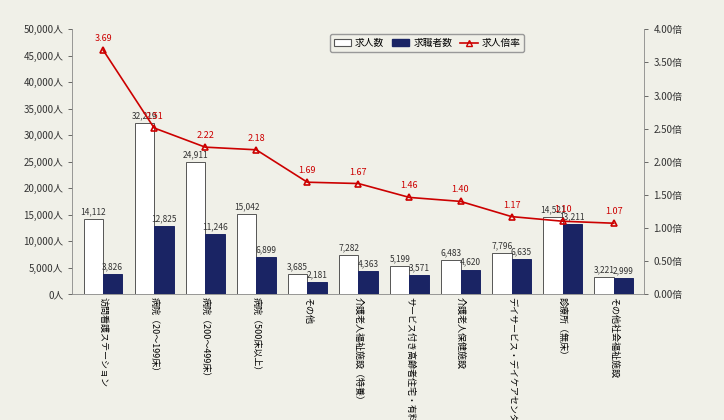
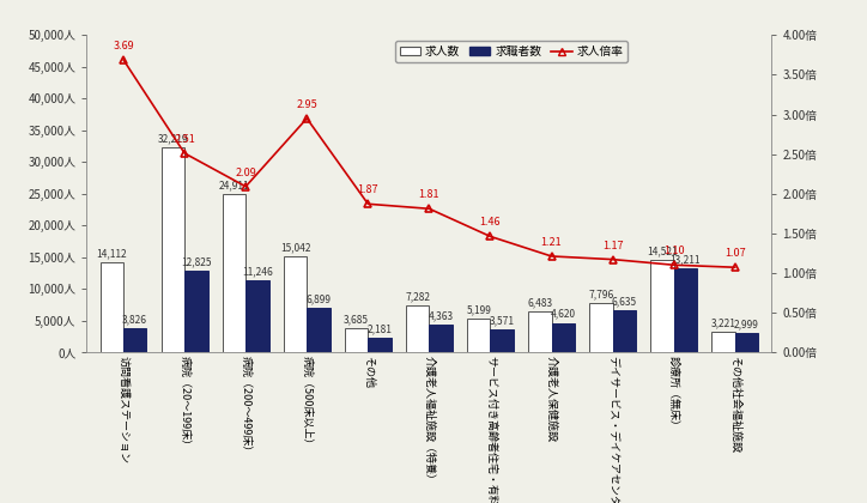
求人倍率/病院（200～499床）: 2.22 -> 2.09
求人倍率/病院（500床以上）: 2.18 -> 2.95
求人倍率/その他: 1.69 -> 1.87
求人倍率/介護老人福祉施設（特養）: 1.67 -> 1.81
求人倍率/介護老人保健施設: 1.40 -> 1.21
